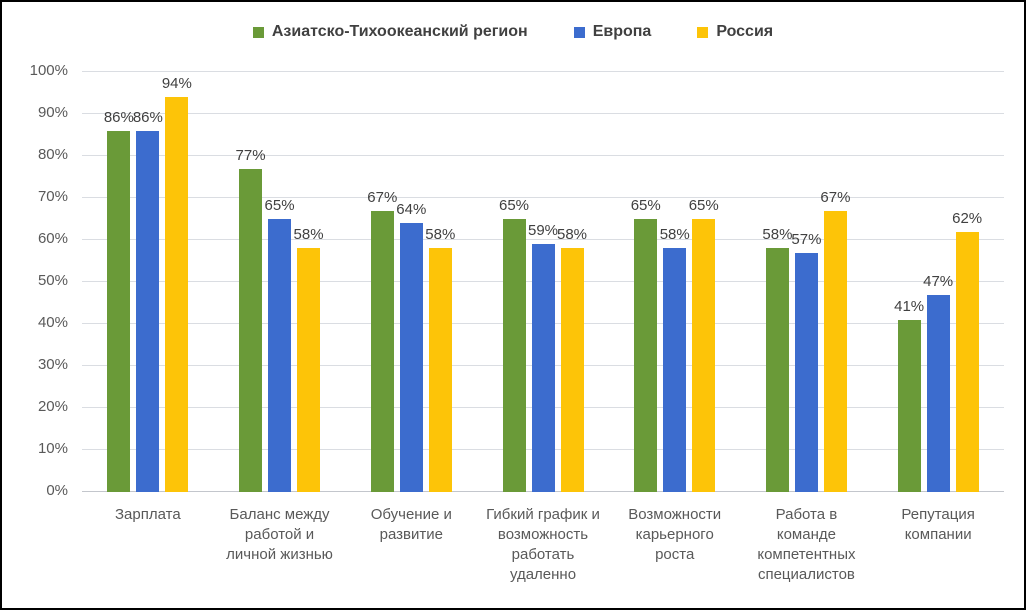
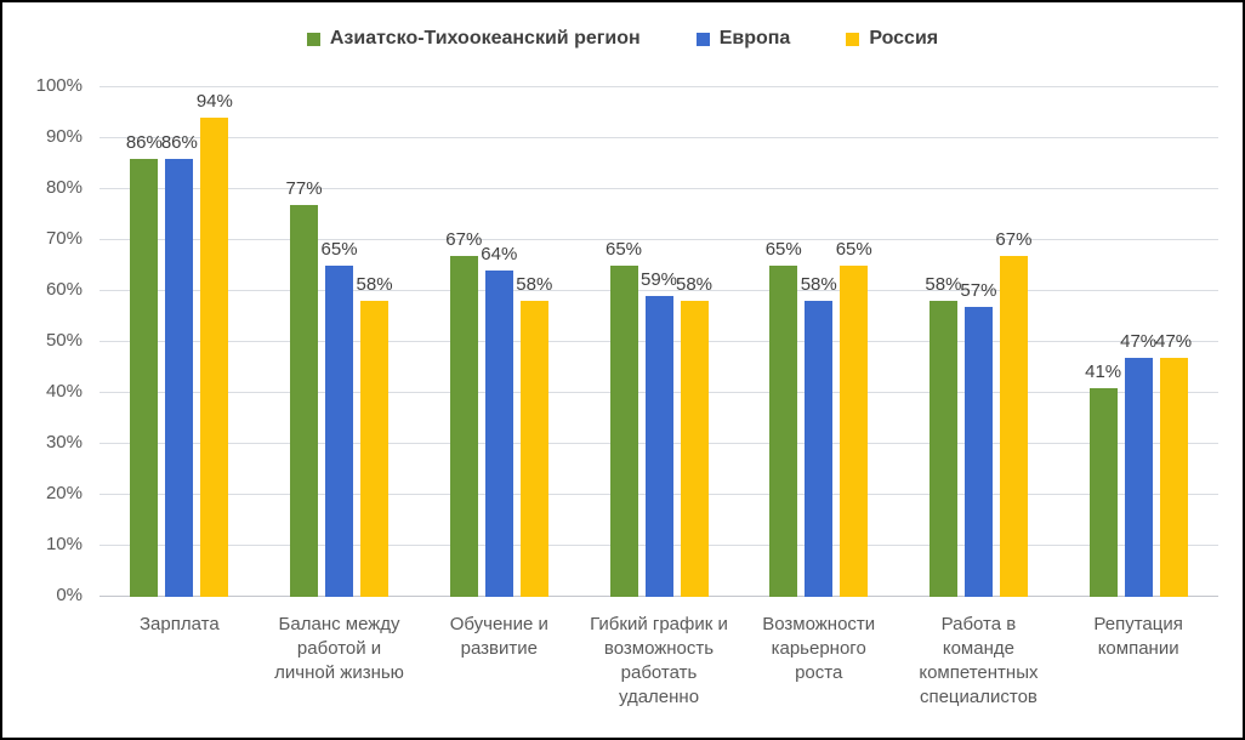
Россия/Репутация компании: 62% -> 47%
